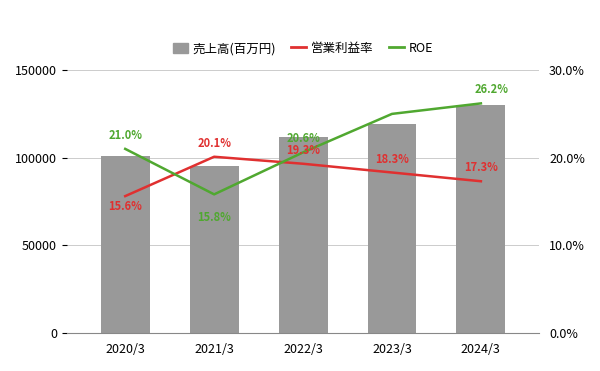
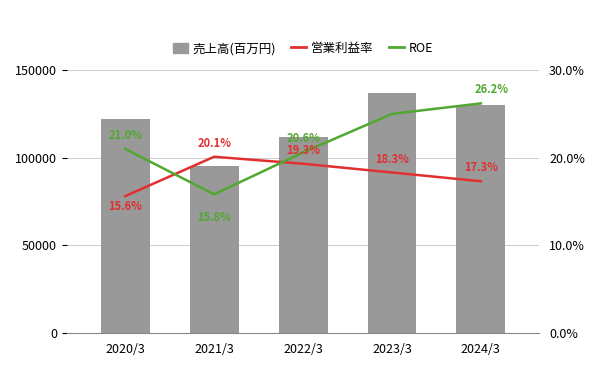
売上高(百万円)/2020/3: 101000 -> 122000
売上高(百万円)/2023/3: 119000 -> 137000
